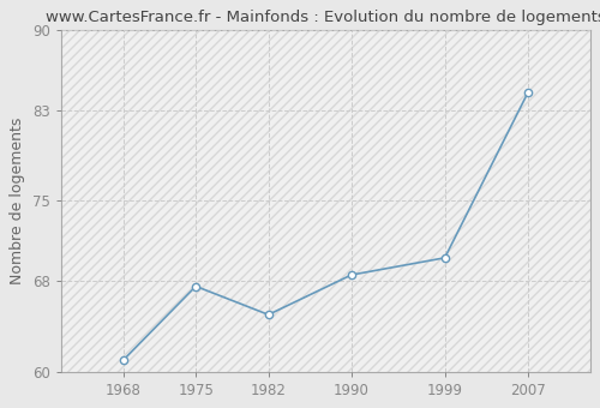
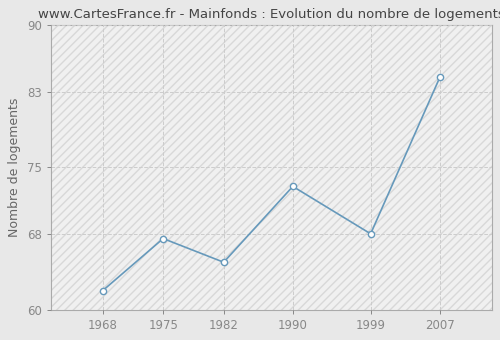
1968: 61.0 -> 62.0
1990: 68.5 -> 73.0
1999: 70.0 -> 68.0
